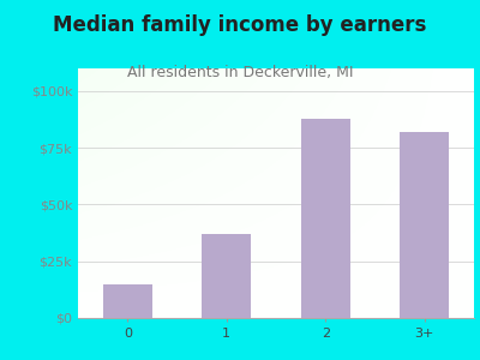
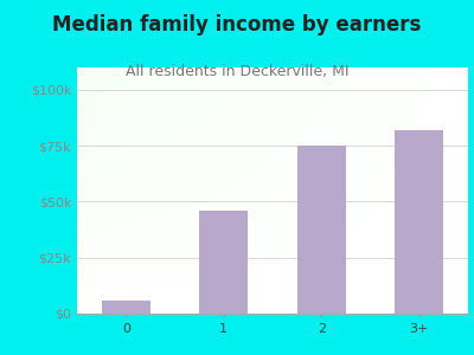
0: $15k -> $6k
1: $37k -> $46k
2: $88k -> $75k
